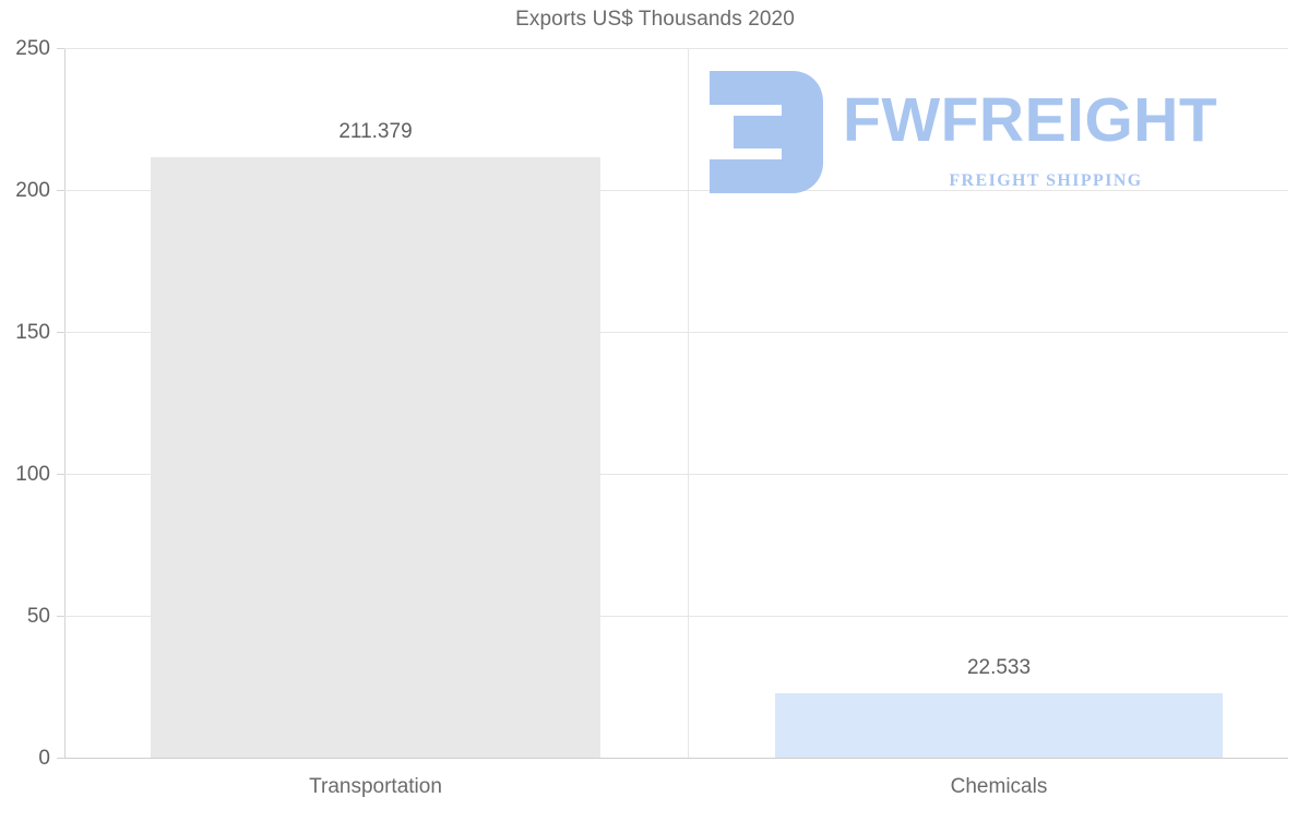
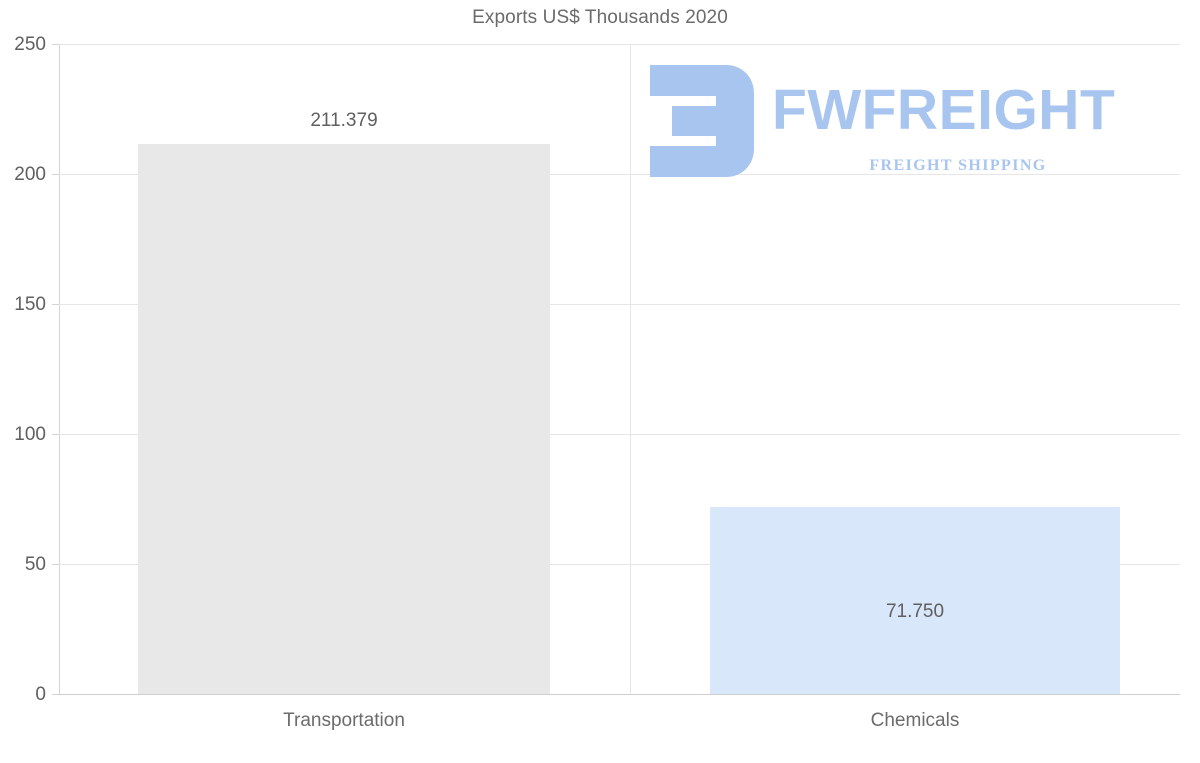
Chemicals: 22.533 -> 71.750
